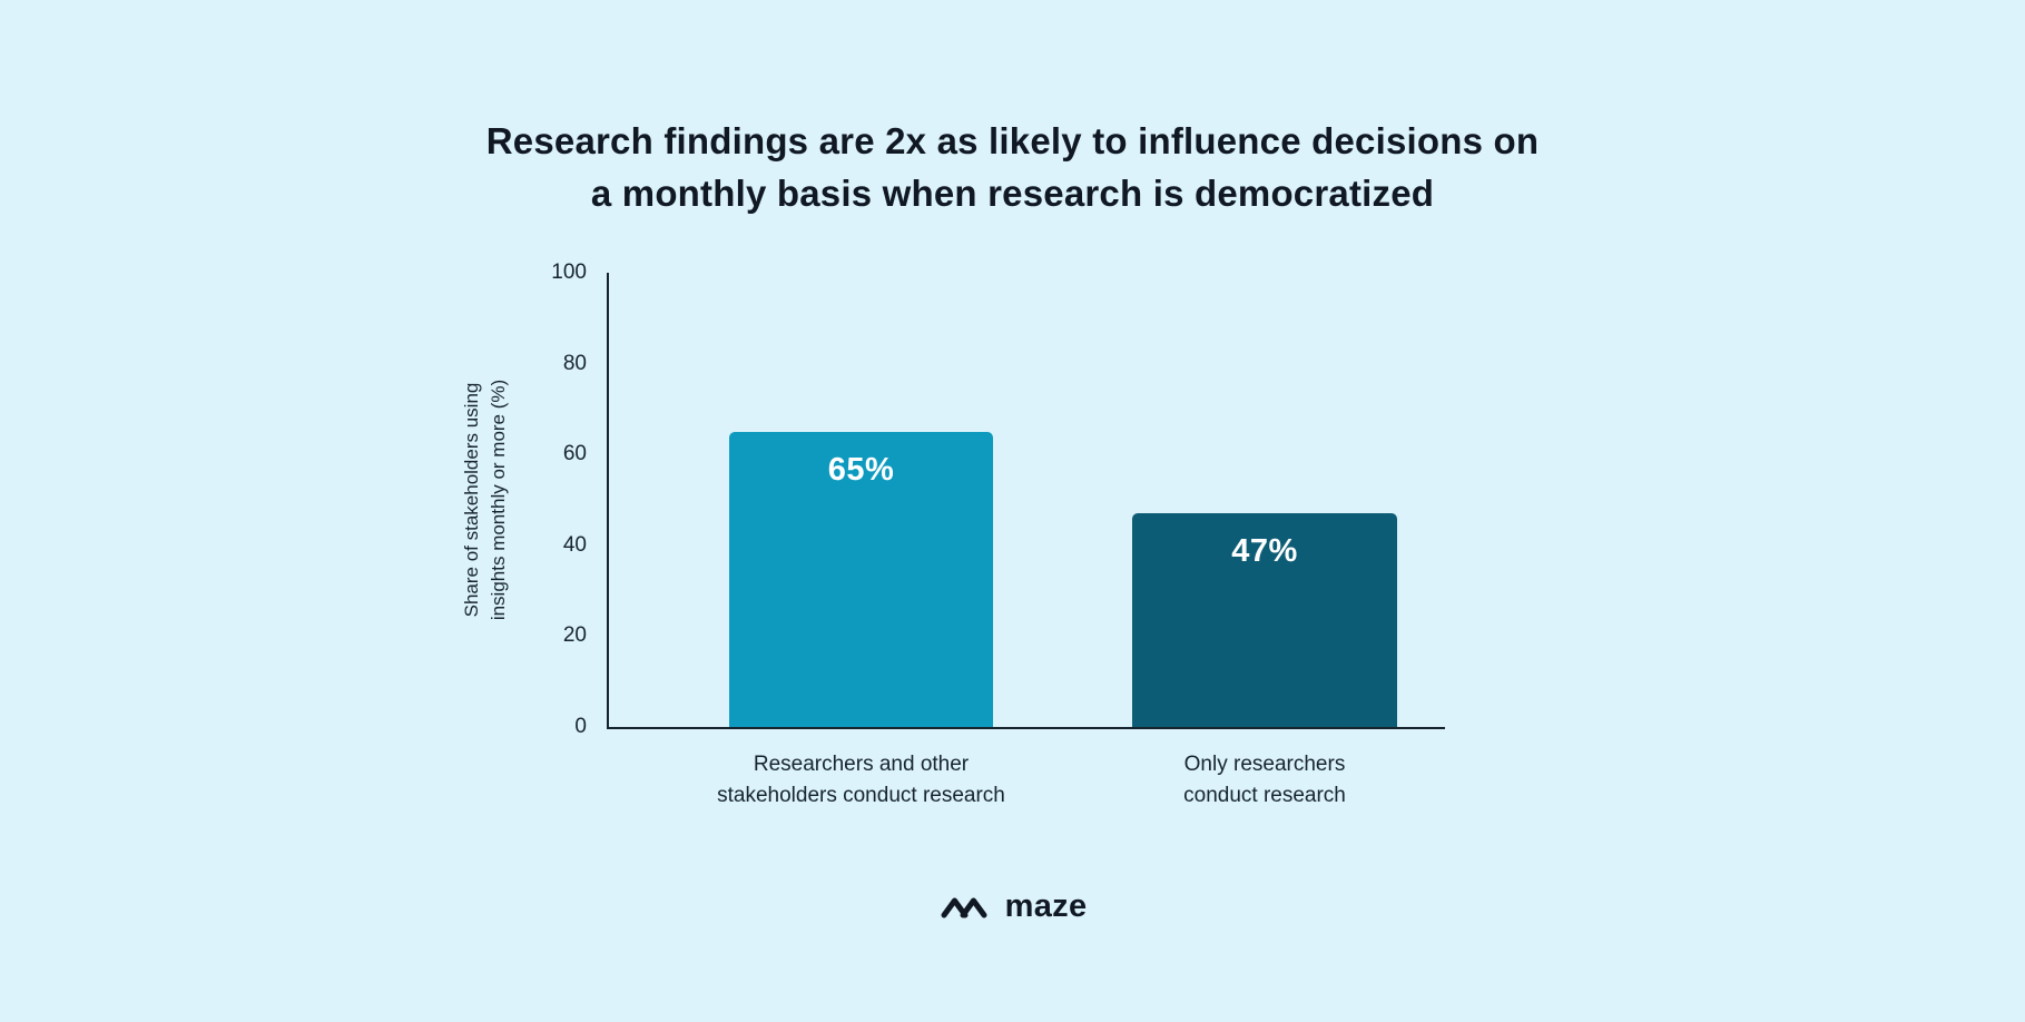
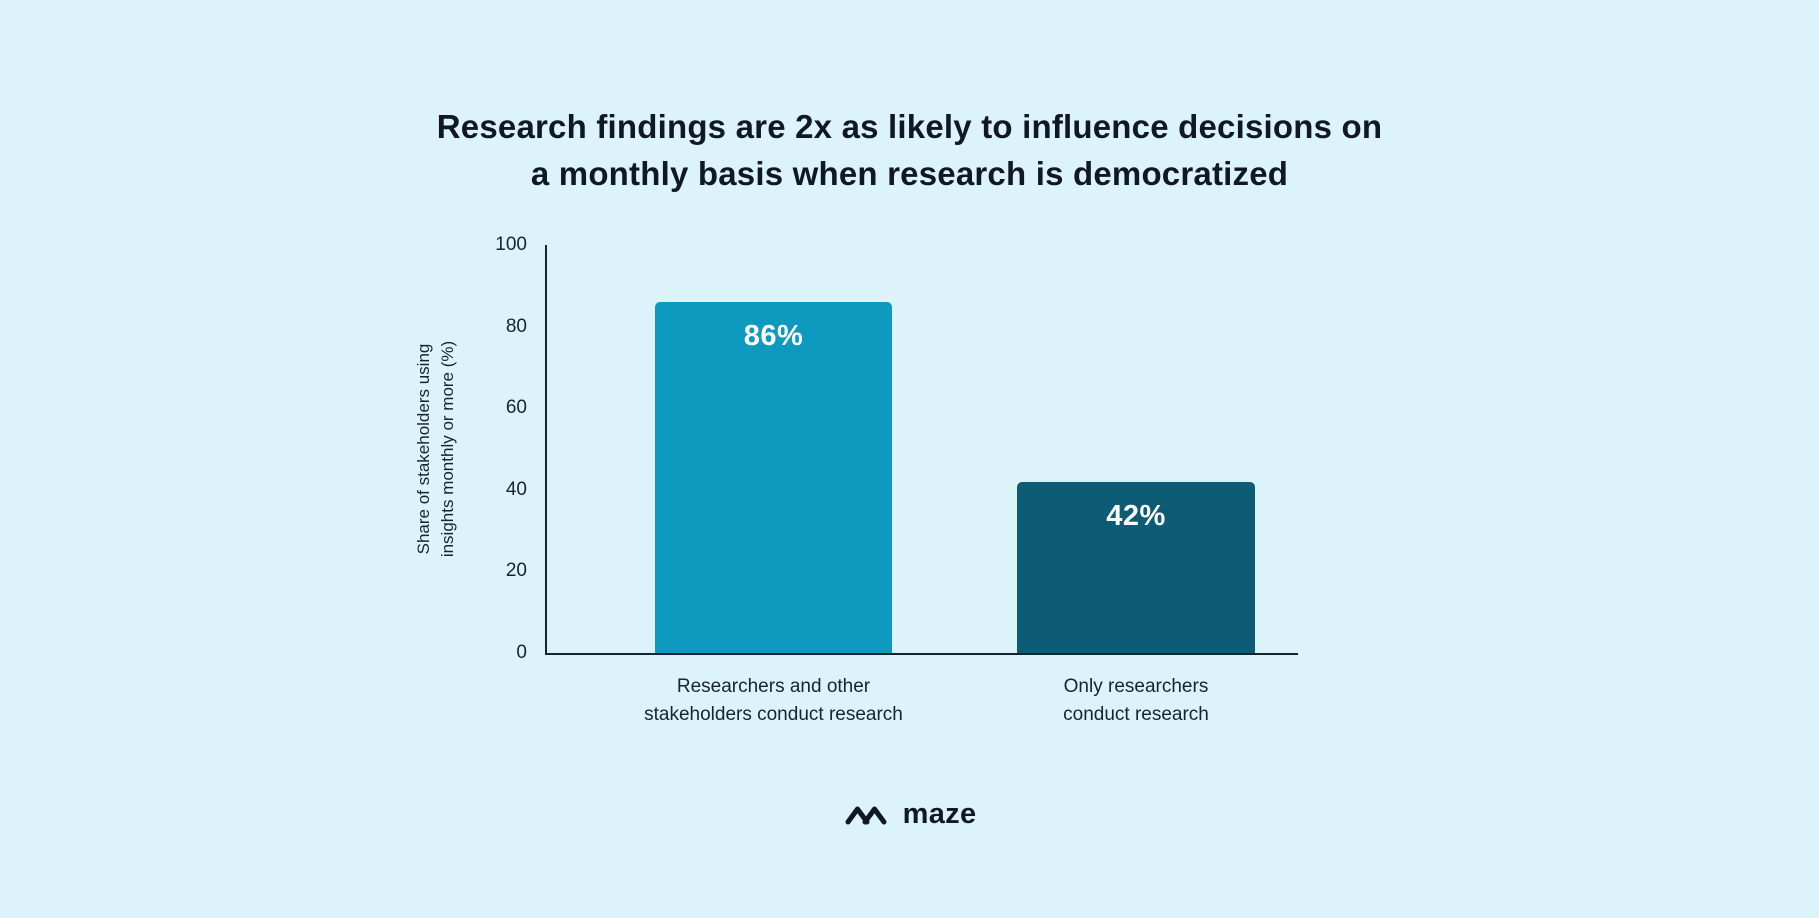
Researchers and other stakeholders conduct research: 65% -> 86%
Only researchers conduct research: 47% -> 42%
